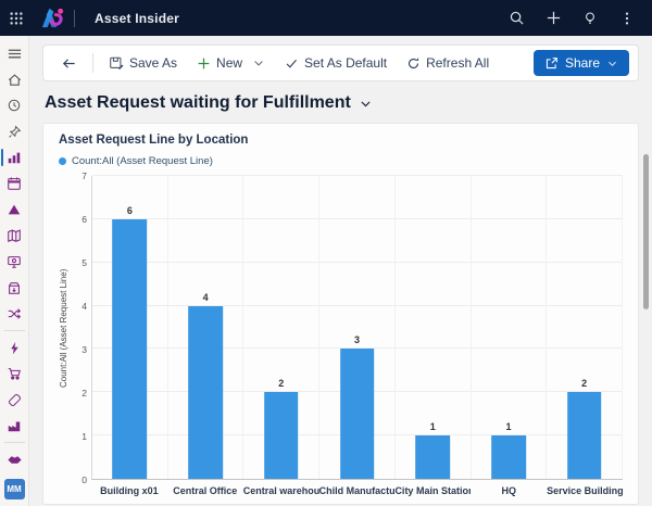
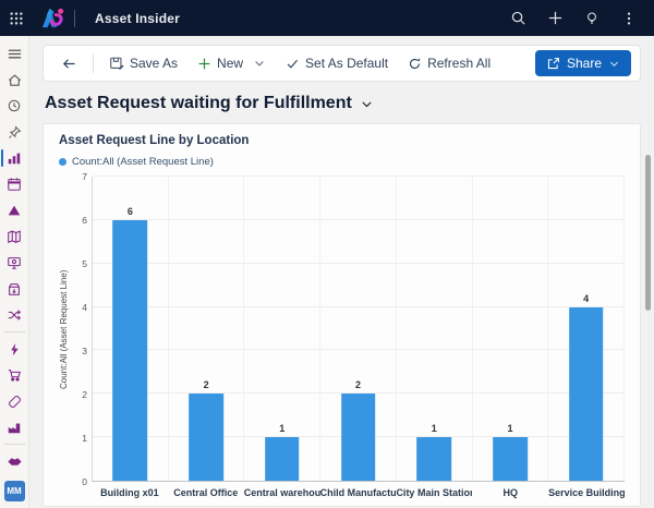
Central Office: 4 -> 2
Central warehouse: 2 -> 1
Child Manufactur...: 3 -> 2
Service Building: 2 -> 4
